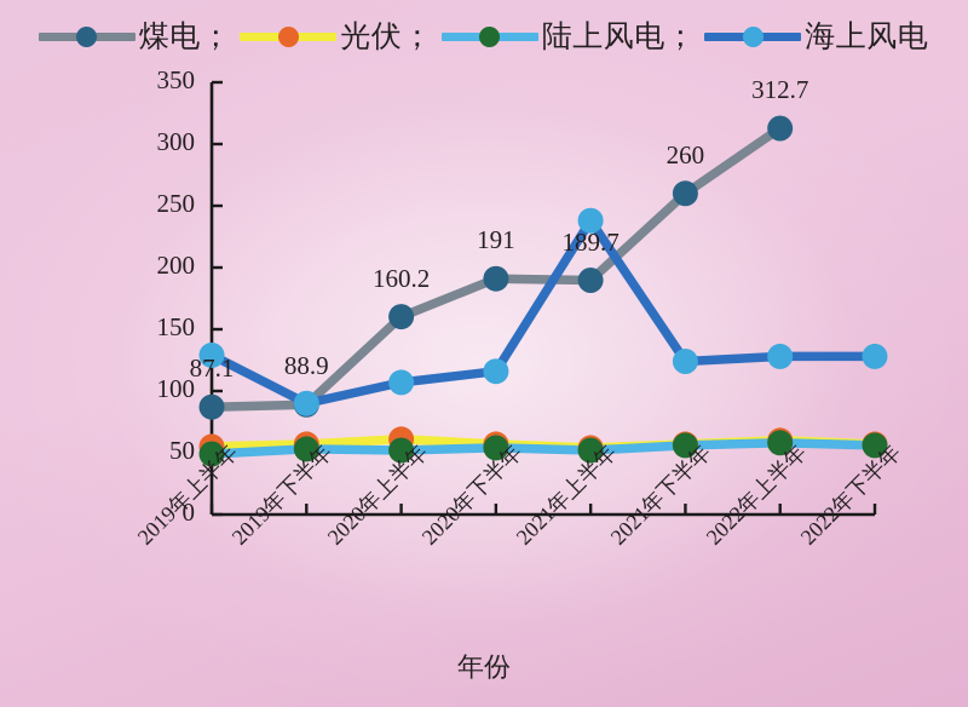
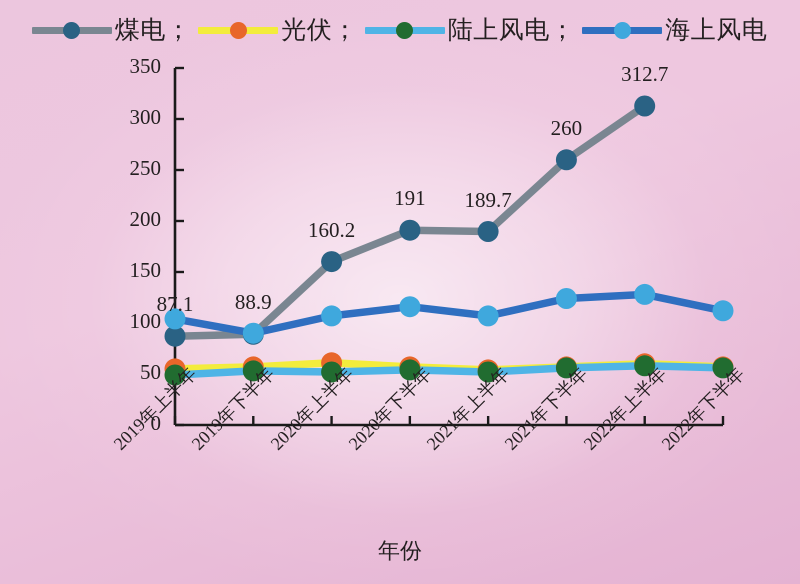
海上风电/2019年上半年: 129 -> 104
海上风电/2021年上半年: 238 -> 107
海上风电/2022年下半年: 128 -> 112
